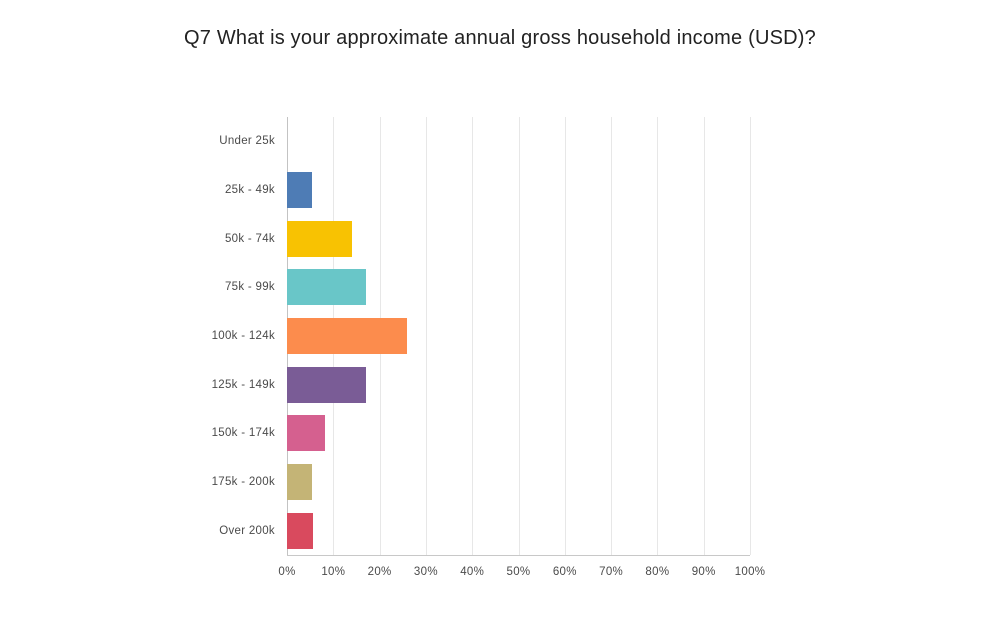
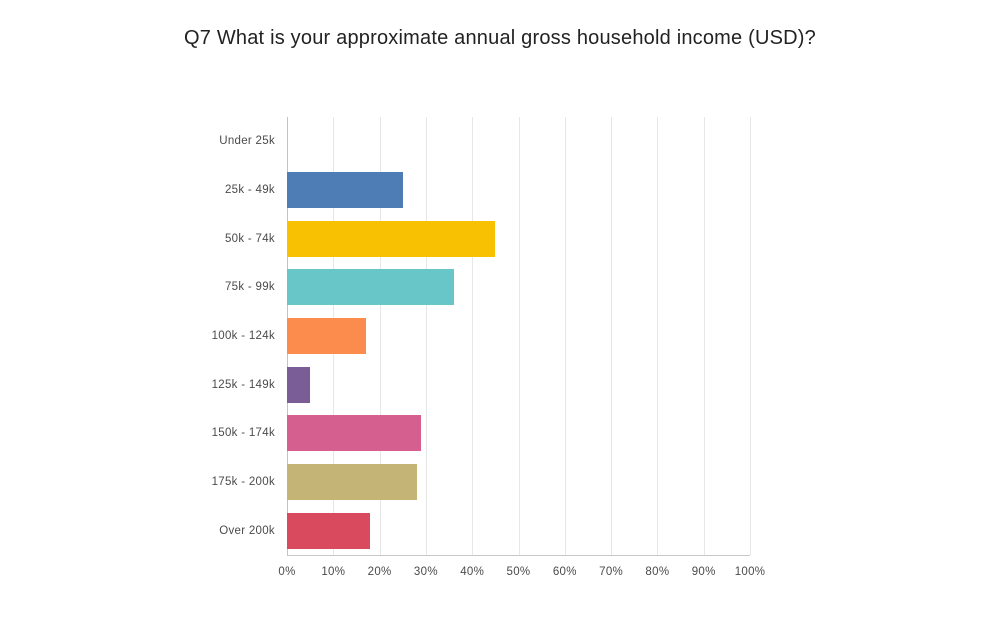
25k - 49k: 5% -> 25%
50k - 74k: 14% -> 45%
75k - 99k: 17% -> 36%
100k - 124k: 26% -> 17%
125k - 149k: 17% -> 5%
150k - 174k: 8% -> 29%
175k - 200k: 5% -> 28%
Over 200k: 6% -> 18%
